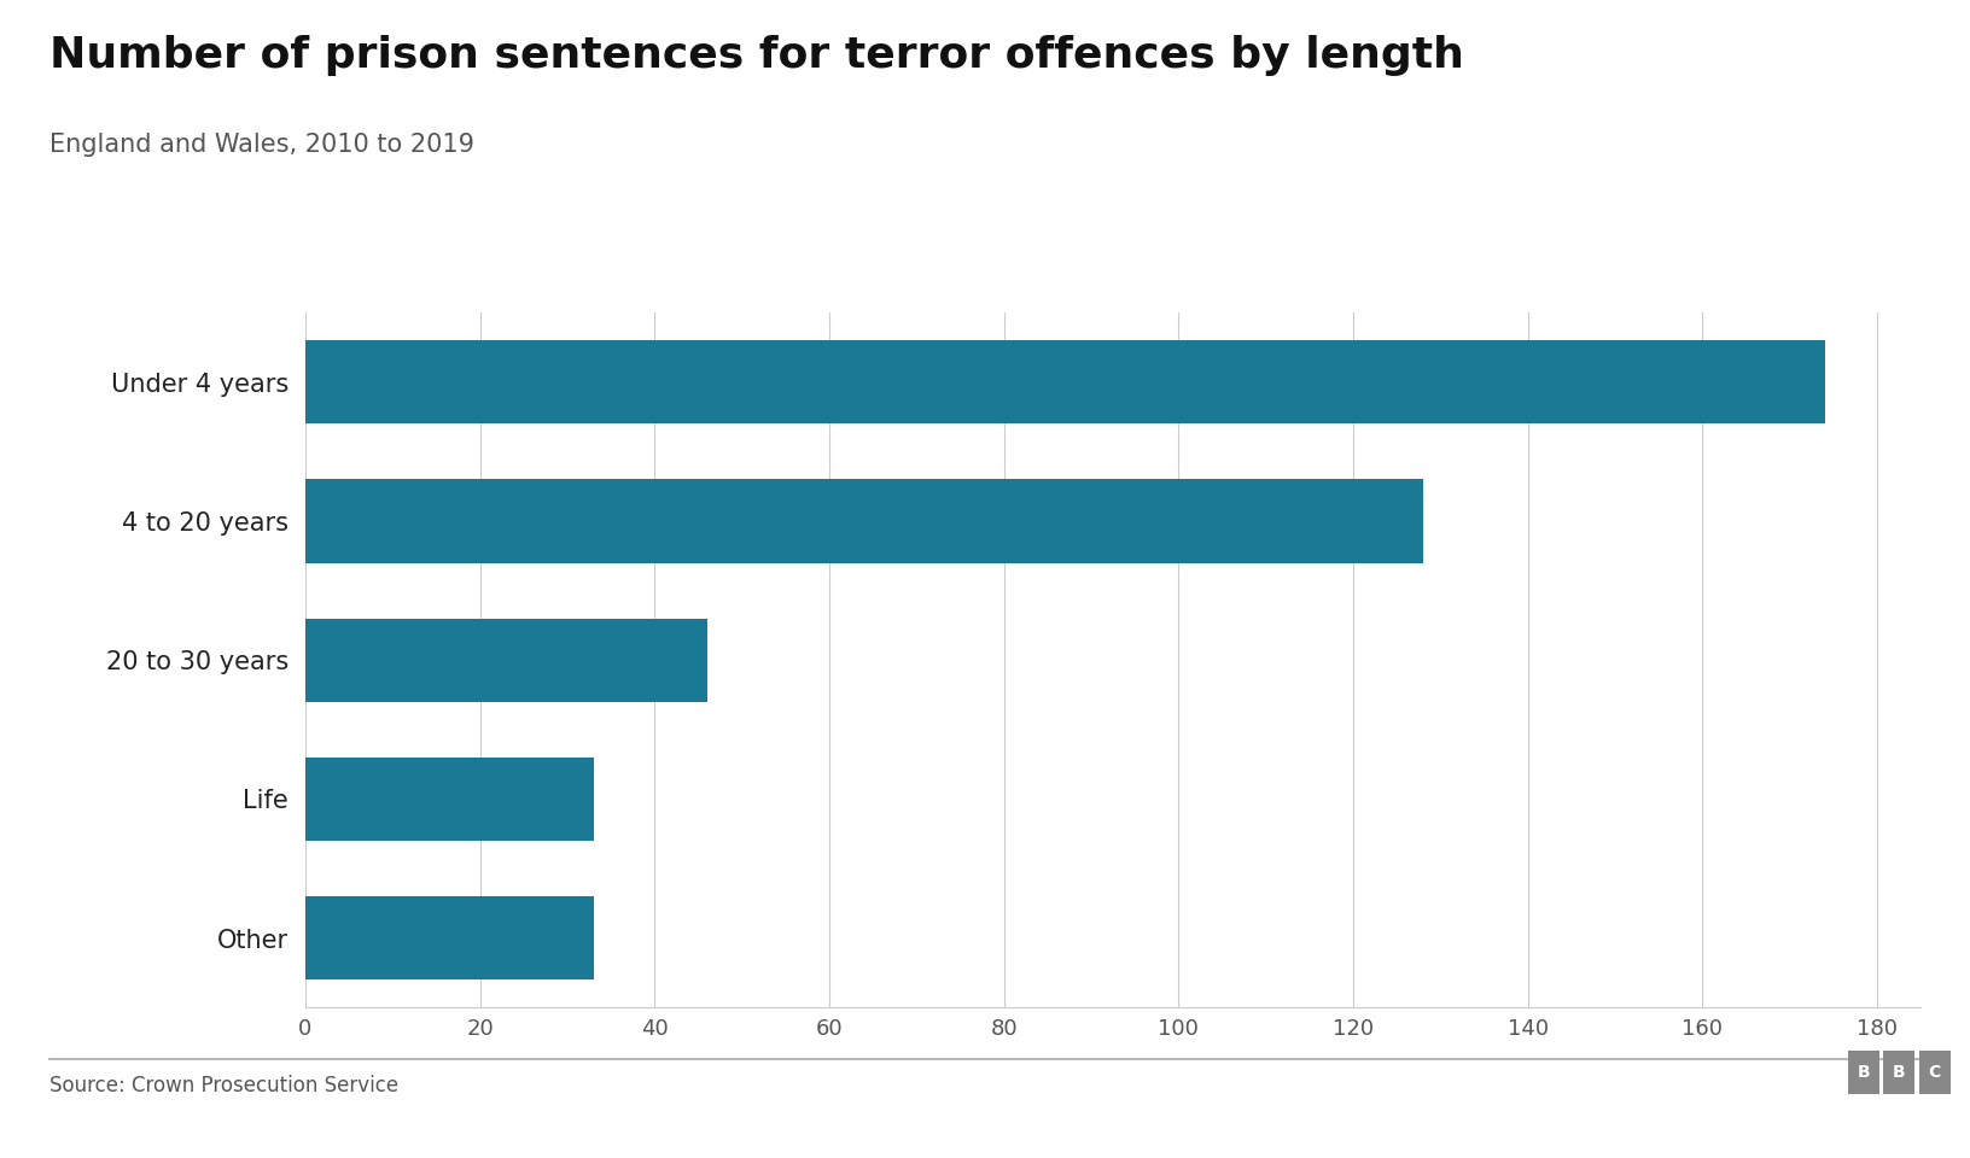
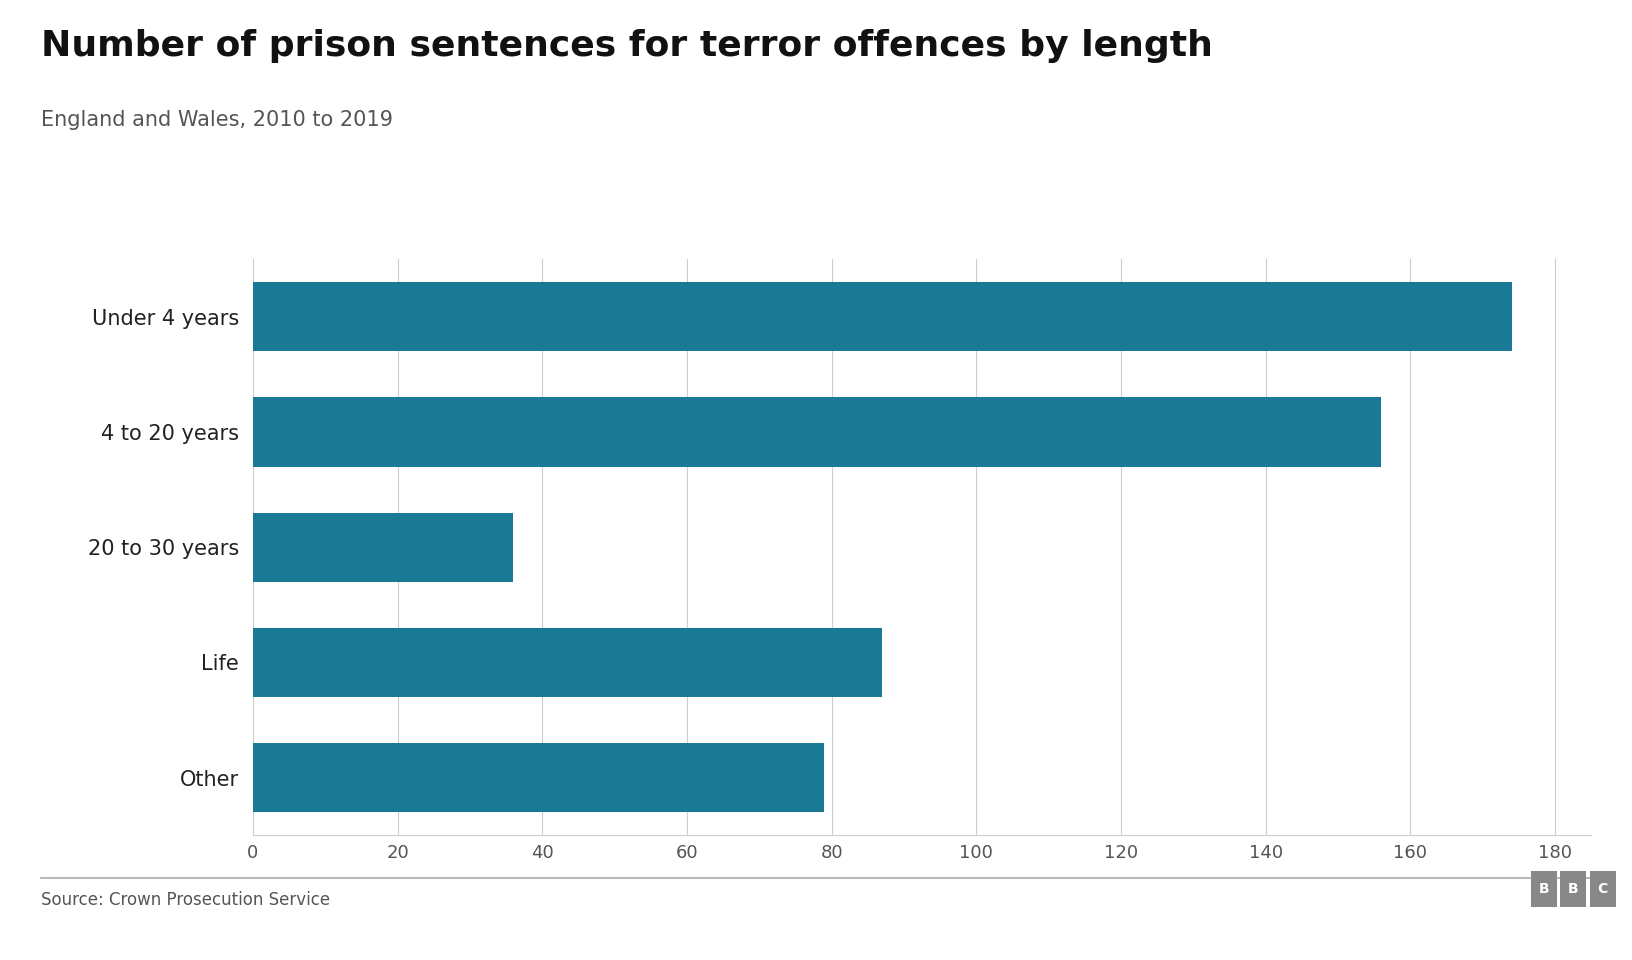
4 to 20 years: 128 -> 156
20 to 30 years: 46 -> 36
Life: 33 -> 87
Other: 33 -> 79
